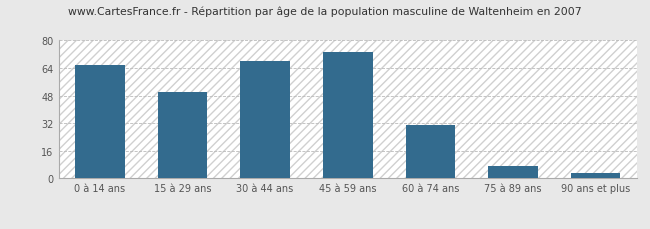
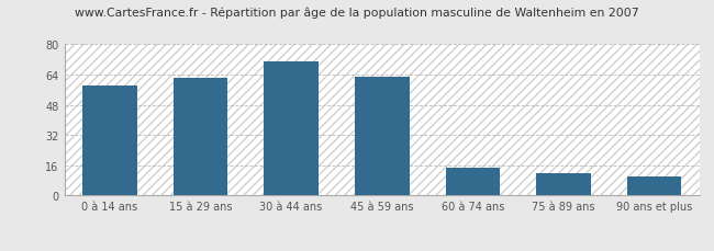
0 à 14 ans: 66 -> 58
15 à 29 ans: 50 -> 62
30 à 44 ans: 68 -> 71
45 à 59 ans: 73 -> 63
60 à 74 ans: 31 -> 15
75 à 89 ans: 7 -> 12
90 ans et plus: 3 -> 10
